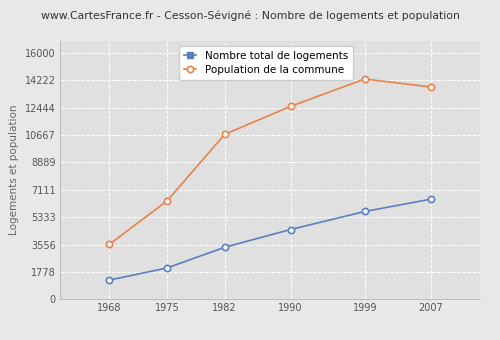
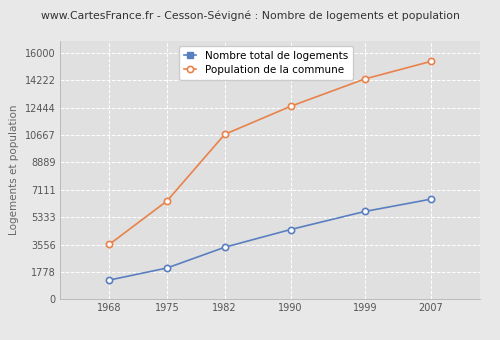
Population de la commune/2007: 13800 -> 15500
